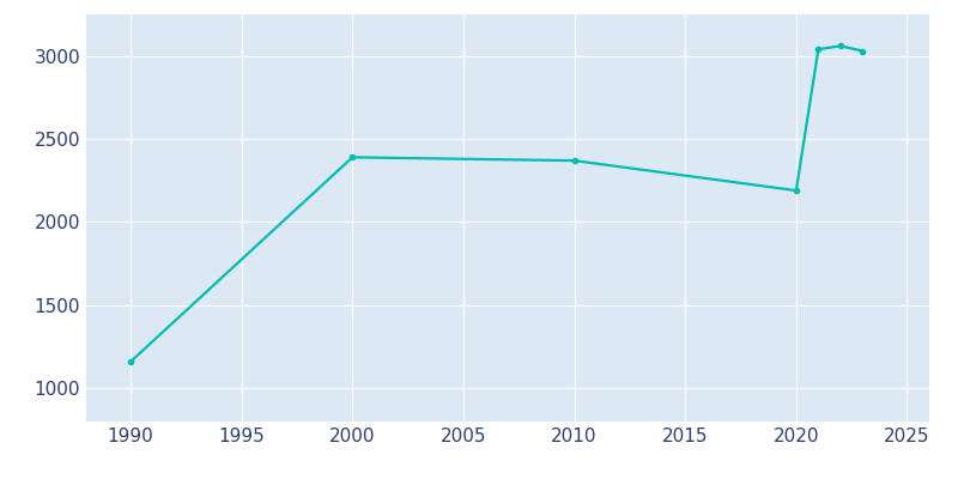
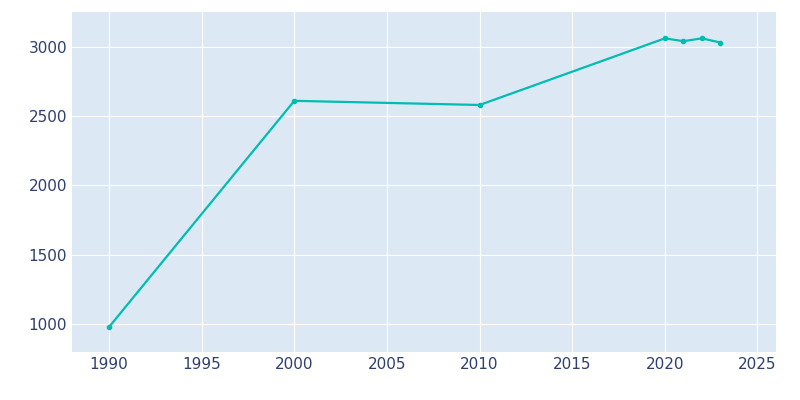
1990: 1160 -> 980
2000: 2390 -> 2610
2010: 2370 -> 2580
2020: 2190 -> 3060
